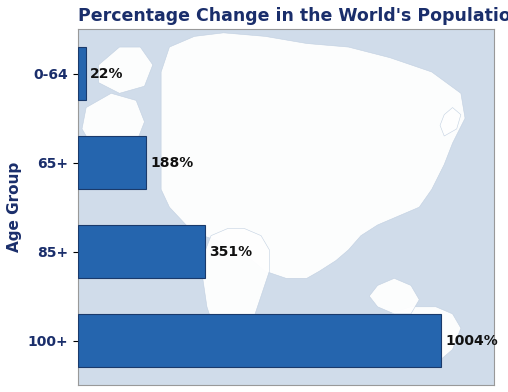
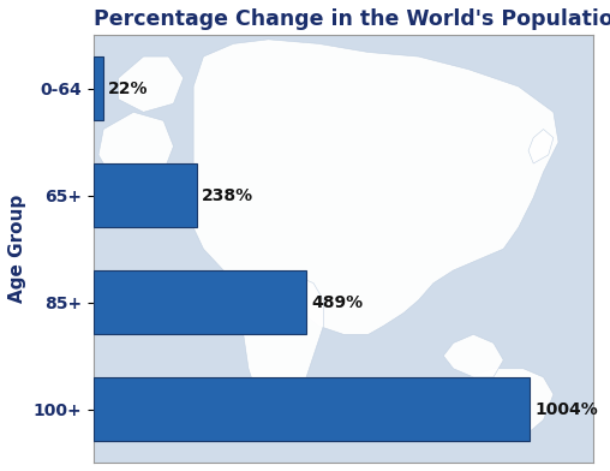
65+: 188% -> 238%
85+: 351% -> 489%
